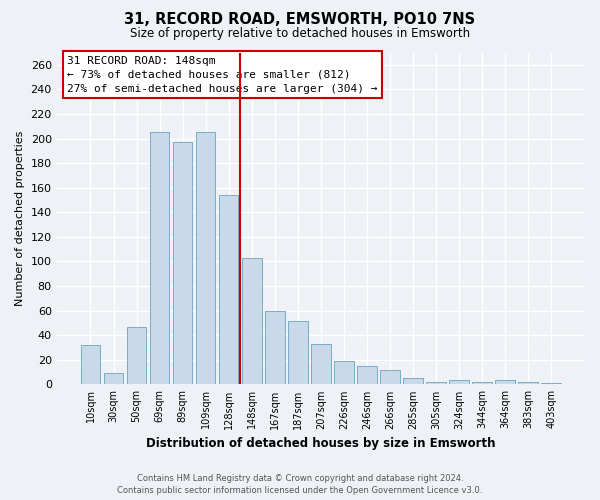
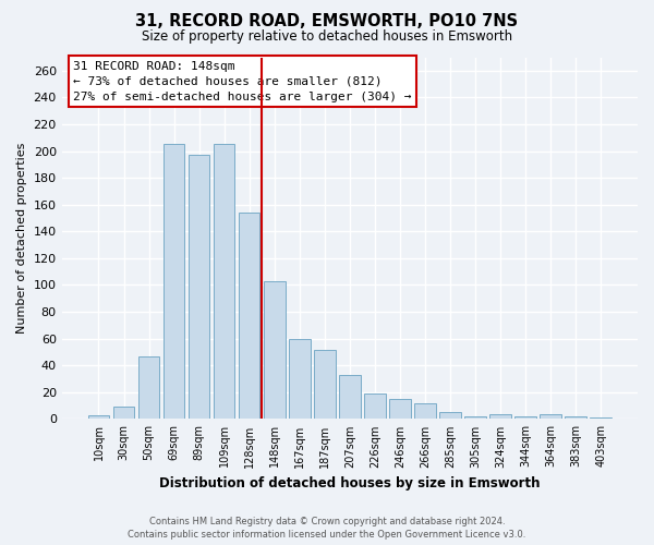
10sqm: 32 -> 3
